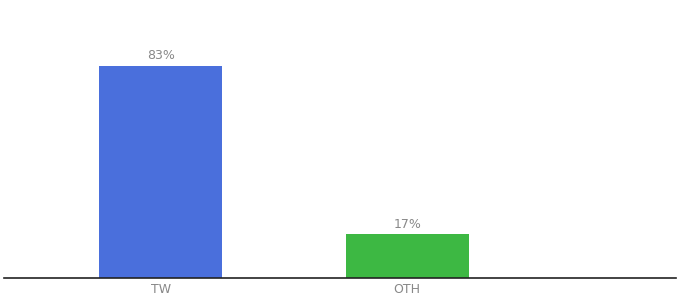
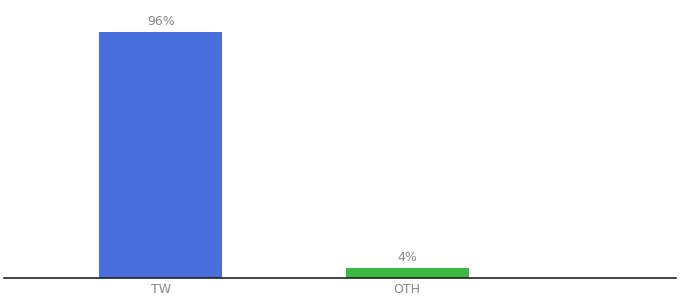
TW: 83% -> 96%
OTH: 17% -> 4%
